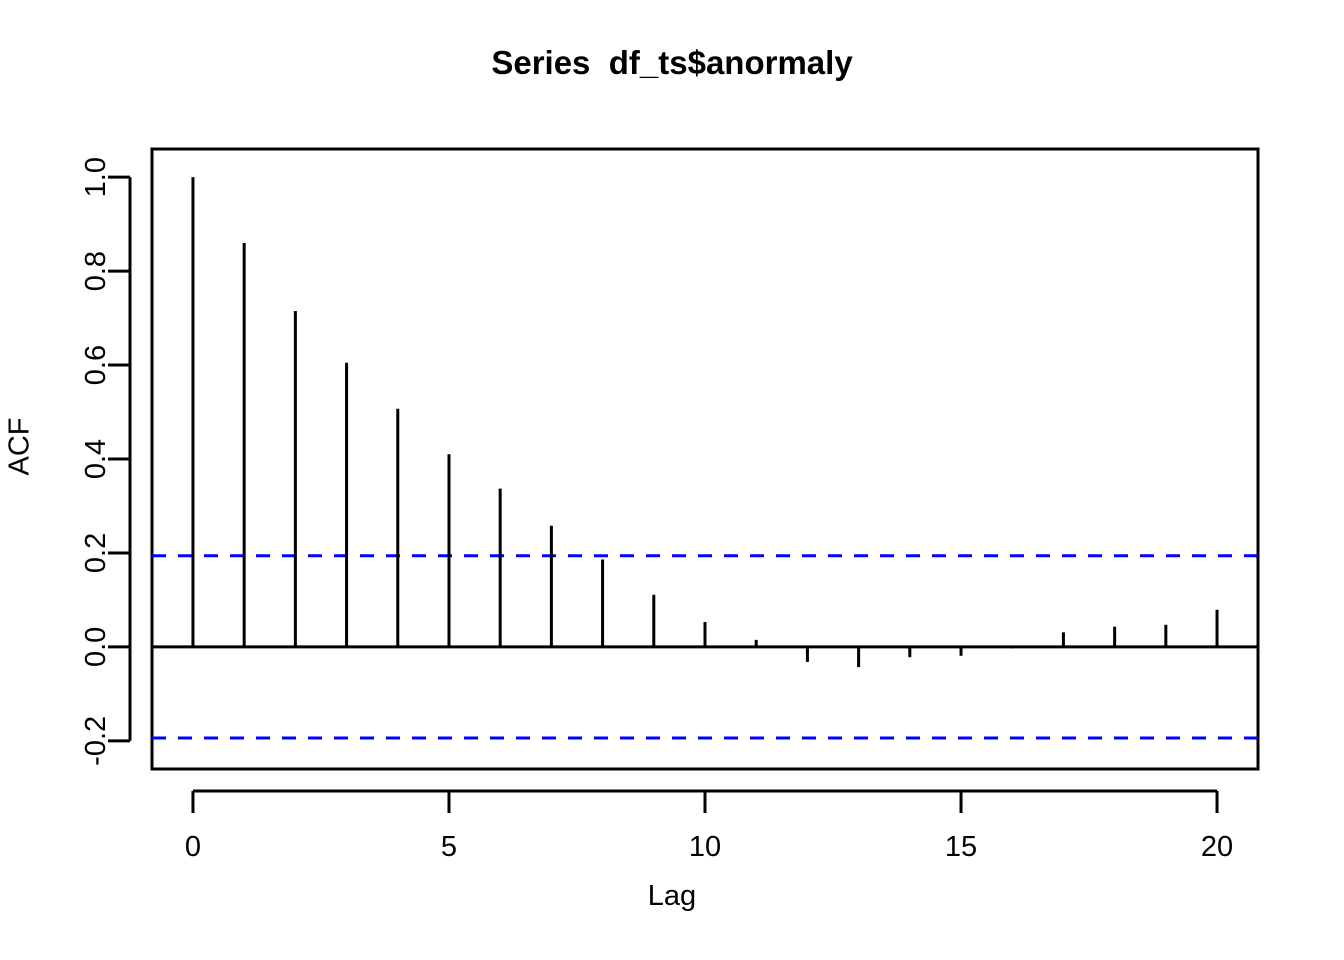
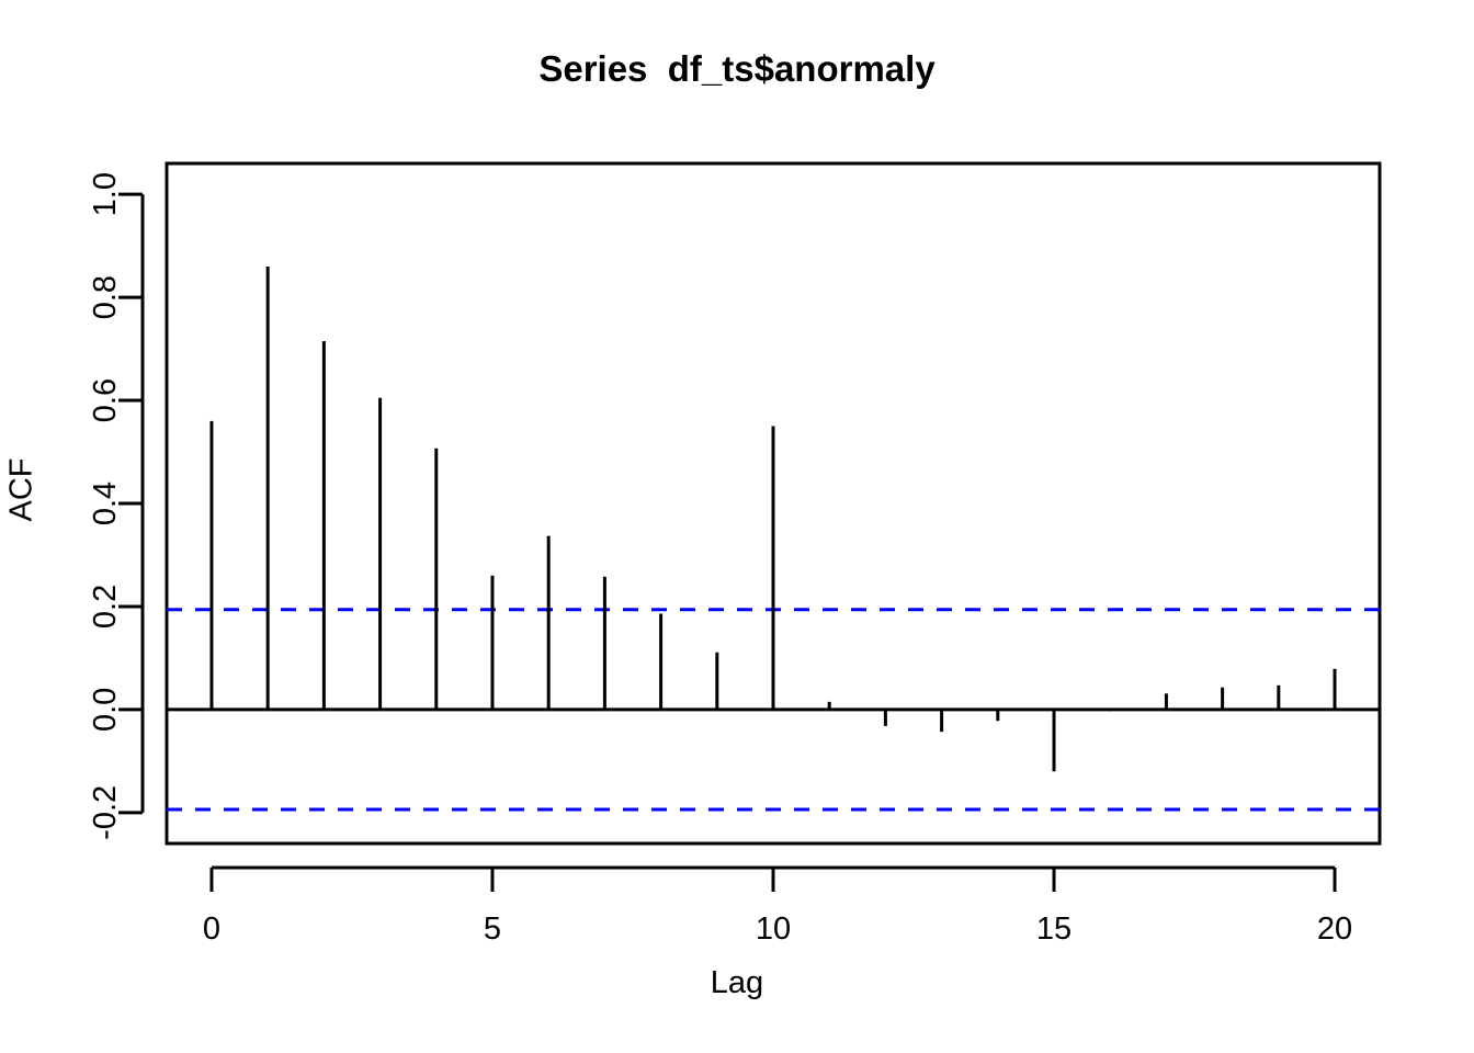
0: 1.00 -> 0.56
5: 0.41 -> 0.26
10: 0.05 -> 0.55
15: -0.02 -> -0.12
